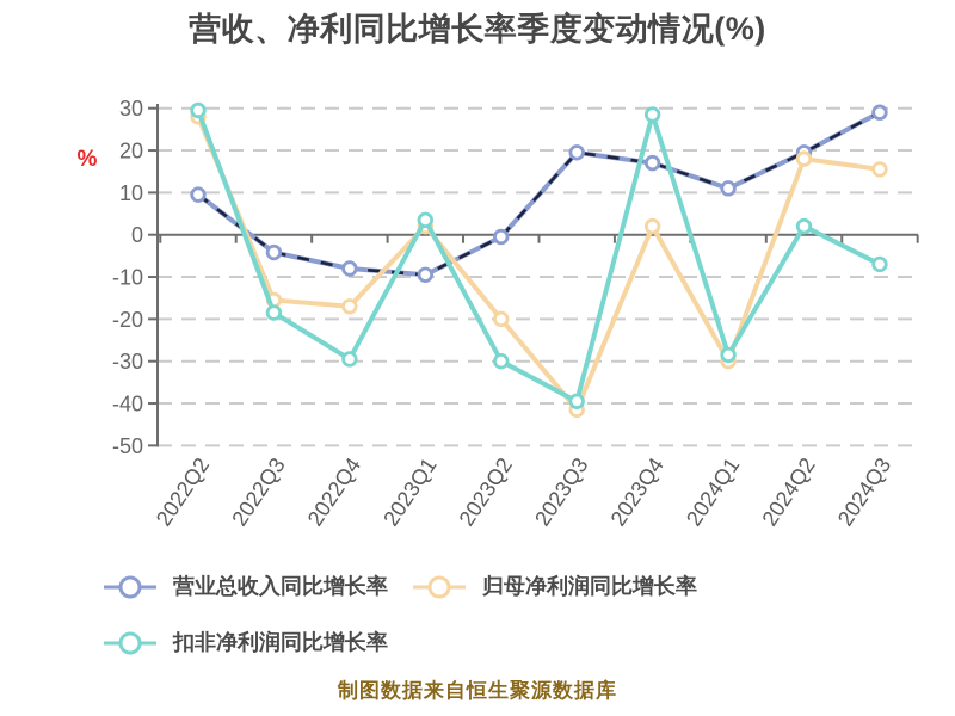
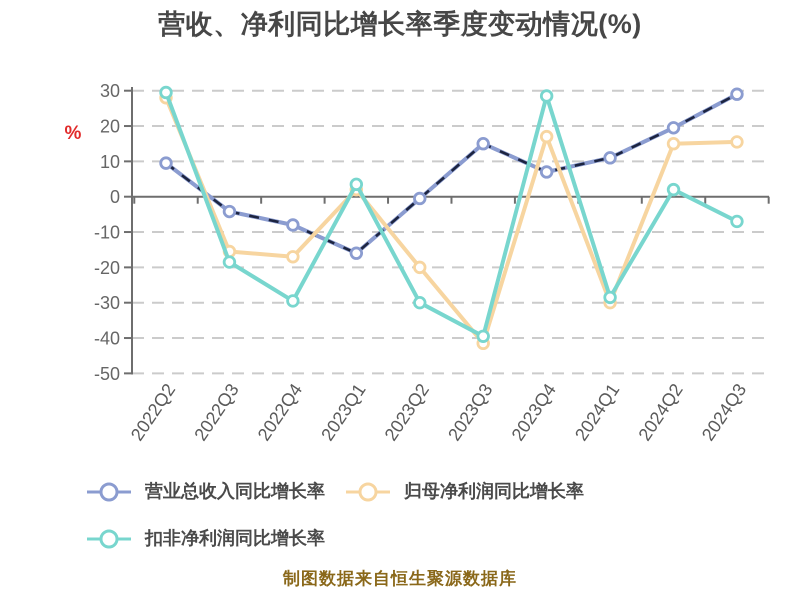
营业总收入同比增长率/2023Q1: -10 -> -16
营业总收入同比增长率/2023Q3: 20 -> 15
营业总收入同比增长率/2023Q4: 17 -> 7
归母净利润同比增长率/2023Q4: 2 -> 17
归母净利润同比增长率/2024Q2: 18 -> 15
